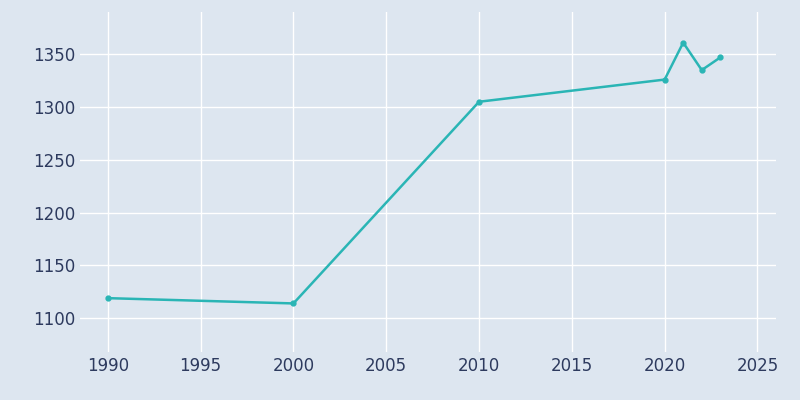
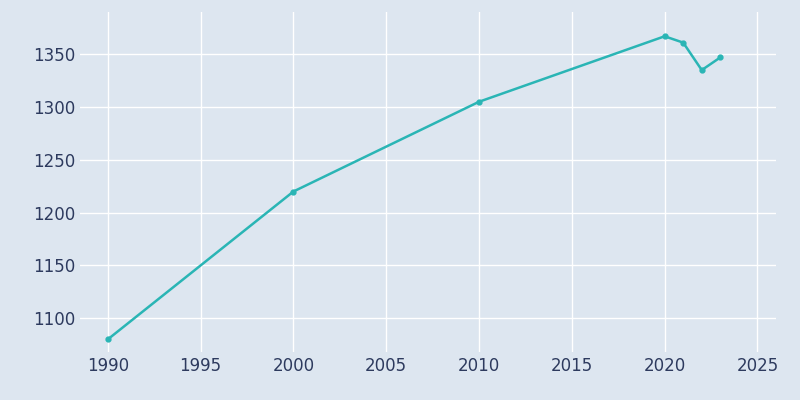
1990: 1119 -> 1080
2000: 1114 -> 1220
2020: 1326 -> 1367
